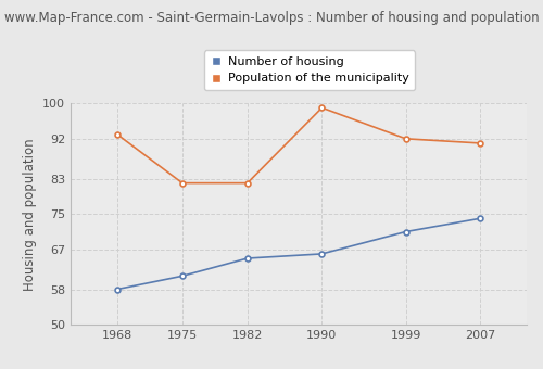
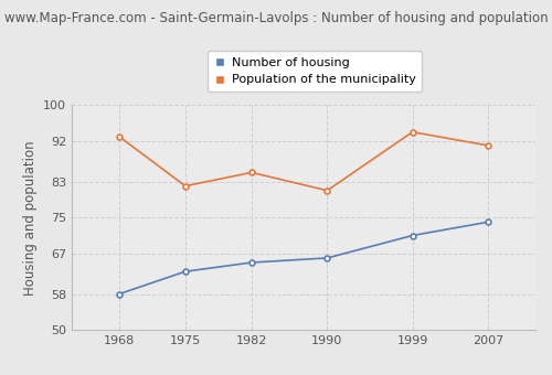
Number of housing/1975: 61 -> 63
Population of the municipality/1982: 82 -> 85
Population of the municipality/1990: 99 -> 81
Population of the municipality/1999: 92 -> 94
